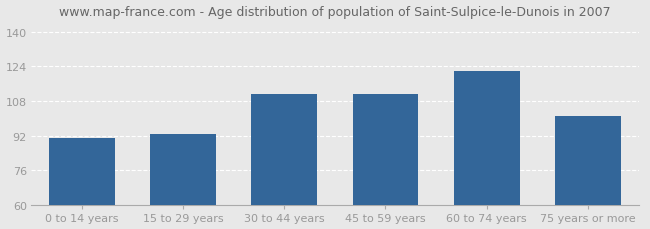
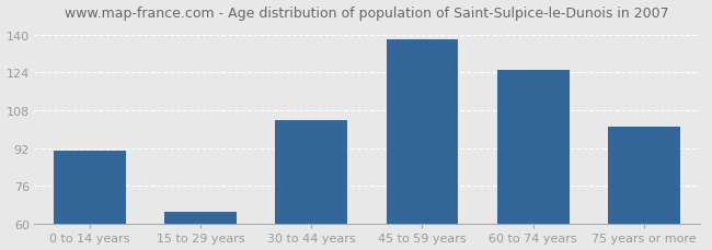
15 to 29 years: 93 -> 65
30 to 44 years: 111 -> 104
45 to 59 years: 111 -> 138
60 to 74 years: 122 -> 125
